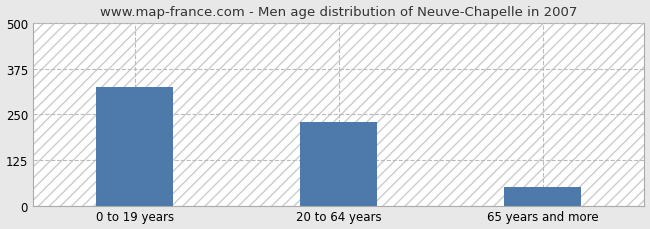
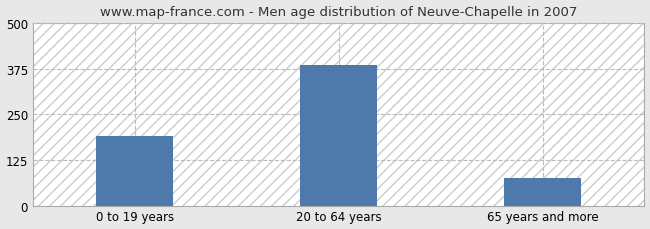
0 to 19 years: 325 -> 190
20 to 64 years: 230 -> 385
65 years and more: 50 -> 75
